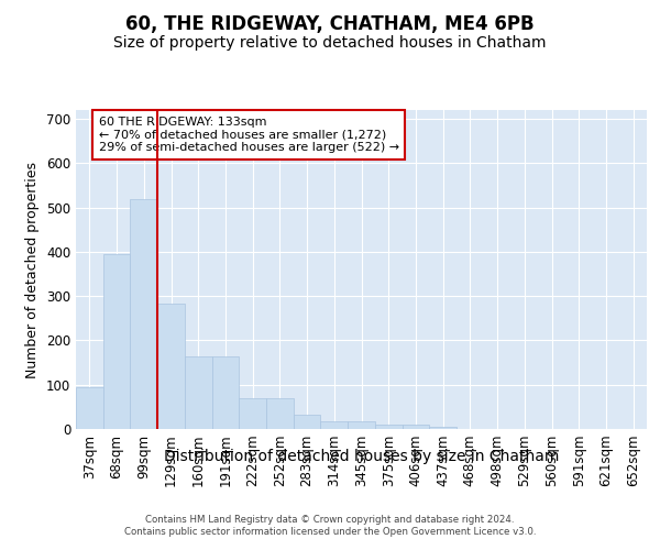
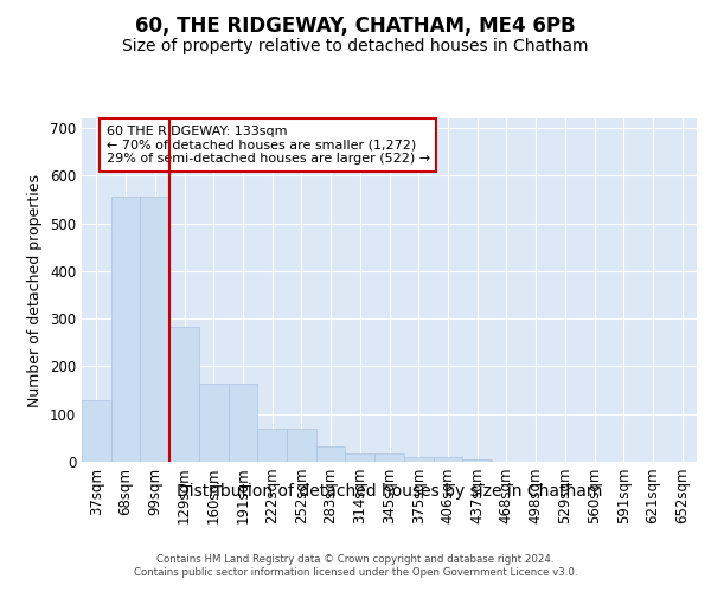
37sqm: 95 -> 128
68sqm: 395 -> 556
99sqm: 520 -> 556
